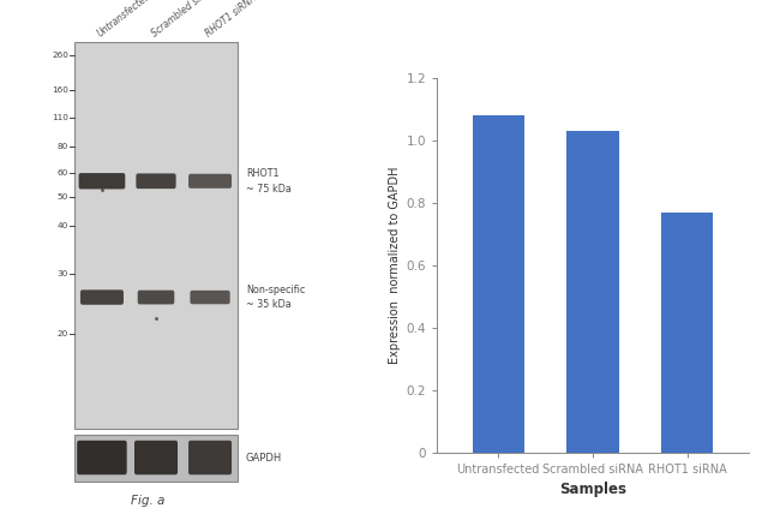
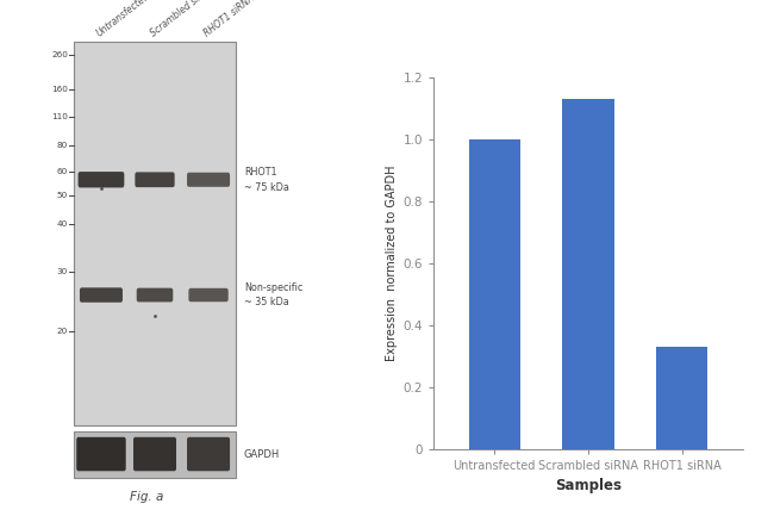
Untransfected: 1.08 -> 1.00
Scrambled siRNA: 1.03 -> 1.13
RHOT1 siRNA: 0.77 -> 0.33
